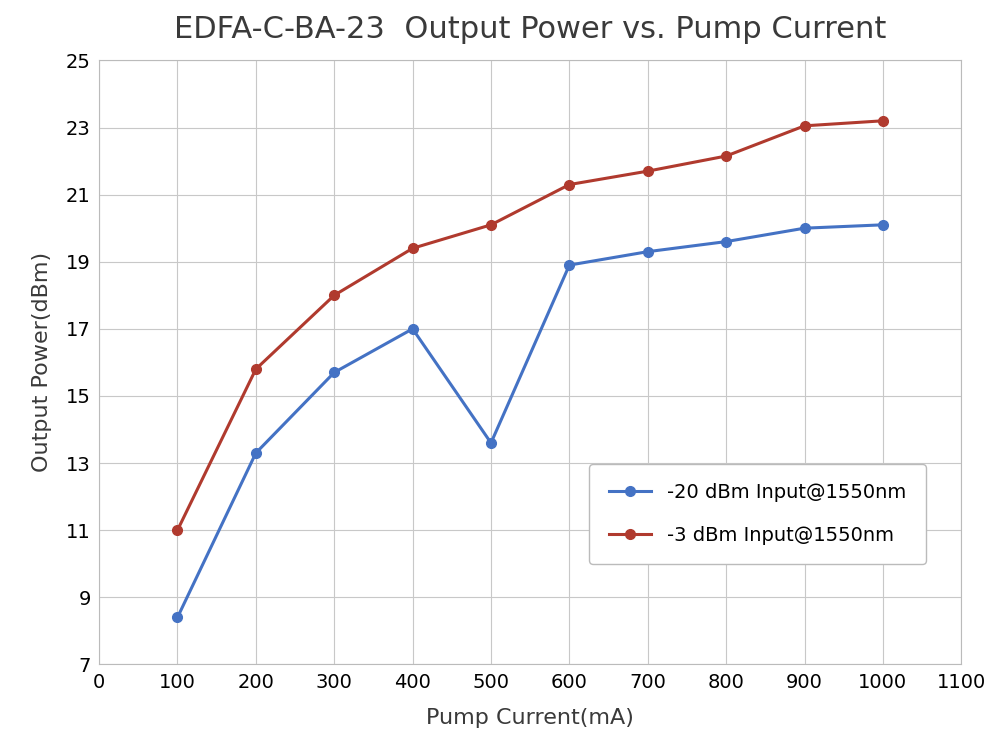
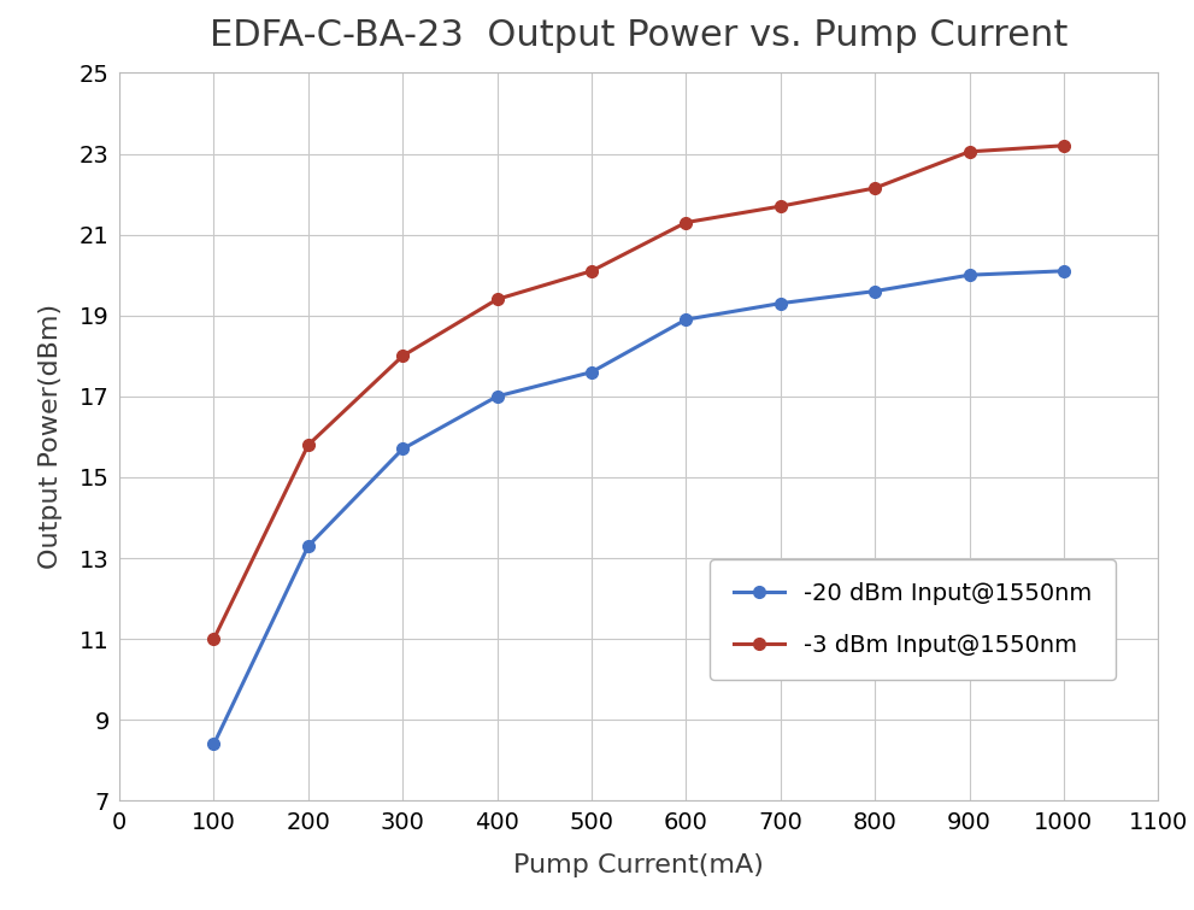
-20 dBm Input@1550nm/500: 13.6 -> 17.6
